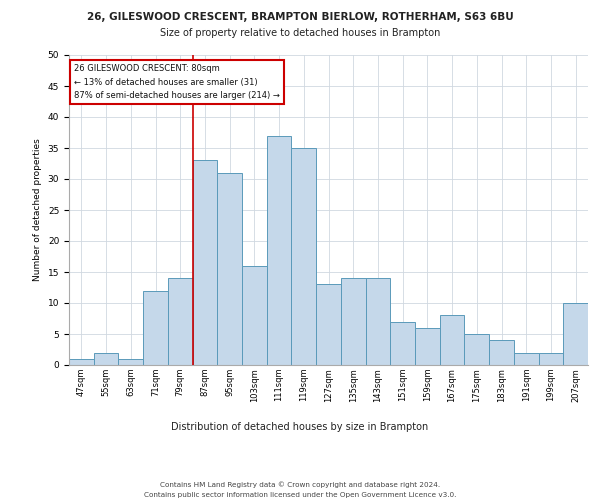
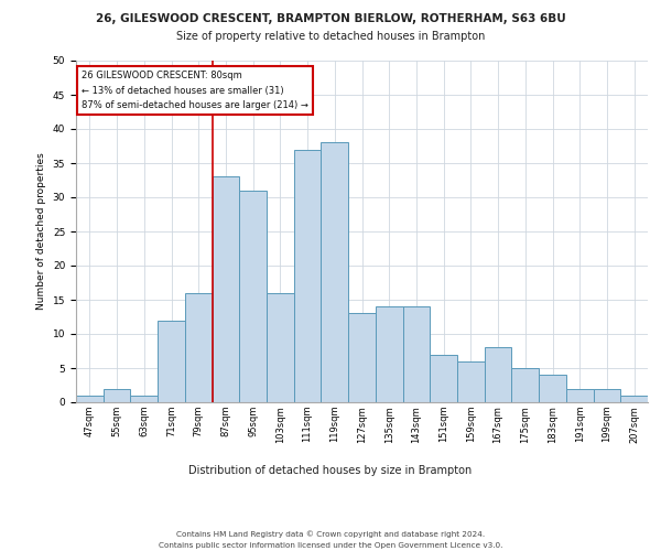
79sqm: 14 -> 16
119sqm: 35 -> 38
207sqm: 10 -> 1
